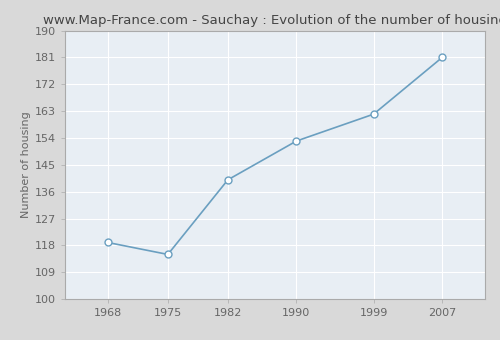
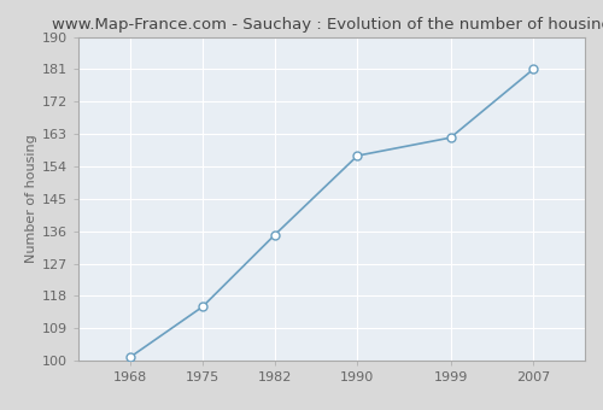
1968: 119 -> 101
1982: 140 -> 135
1990: 153 -> 157
